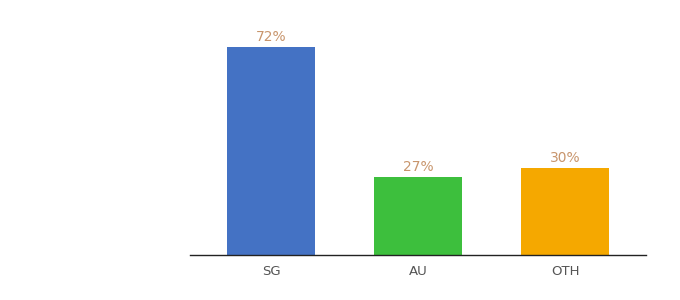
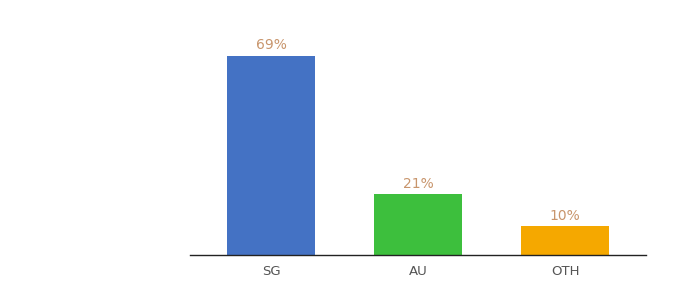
SG: 72% -> 69%
AU: 27% -> 21%
OTH: 30% -> 10%
